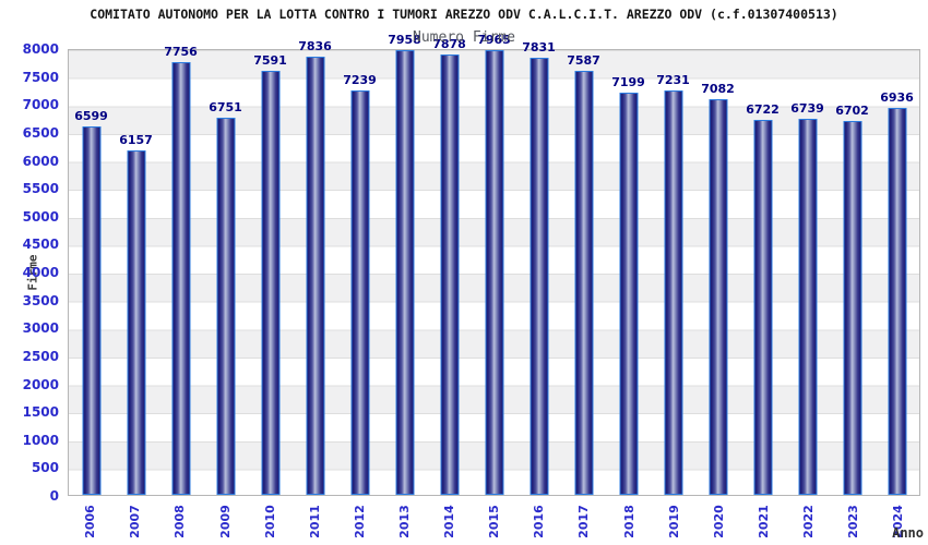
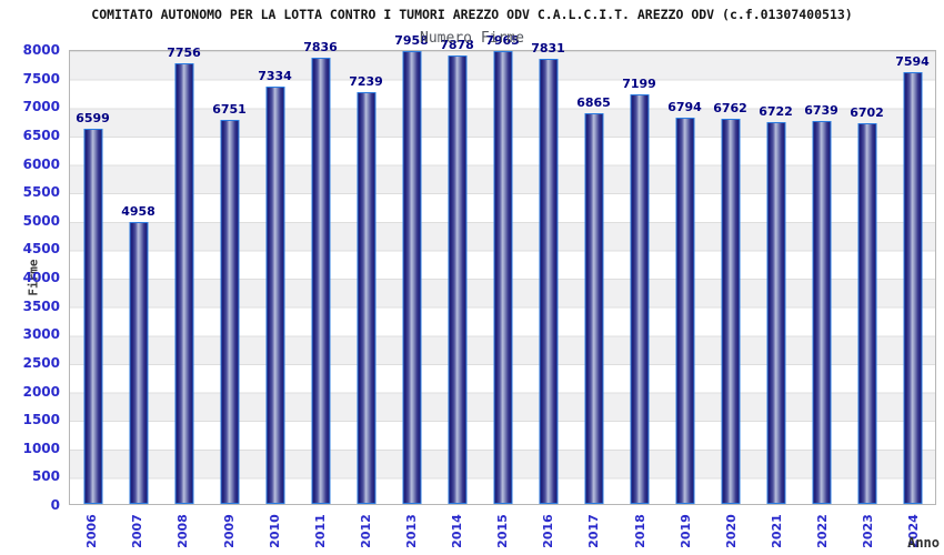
2007: 6157 -> 4958
2010: 7591 -> 7334
2017: 7587 -> 6865
2019: 7231 -> 6794
2020: 7082 -> 6762
2024: 6936 -> 7594
